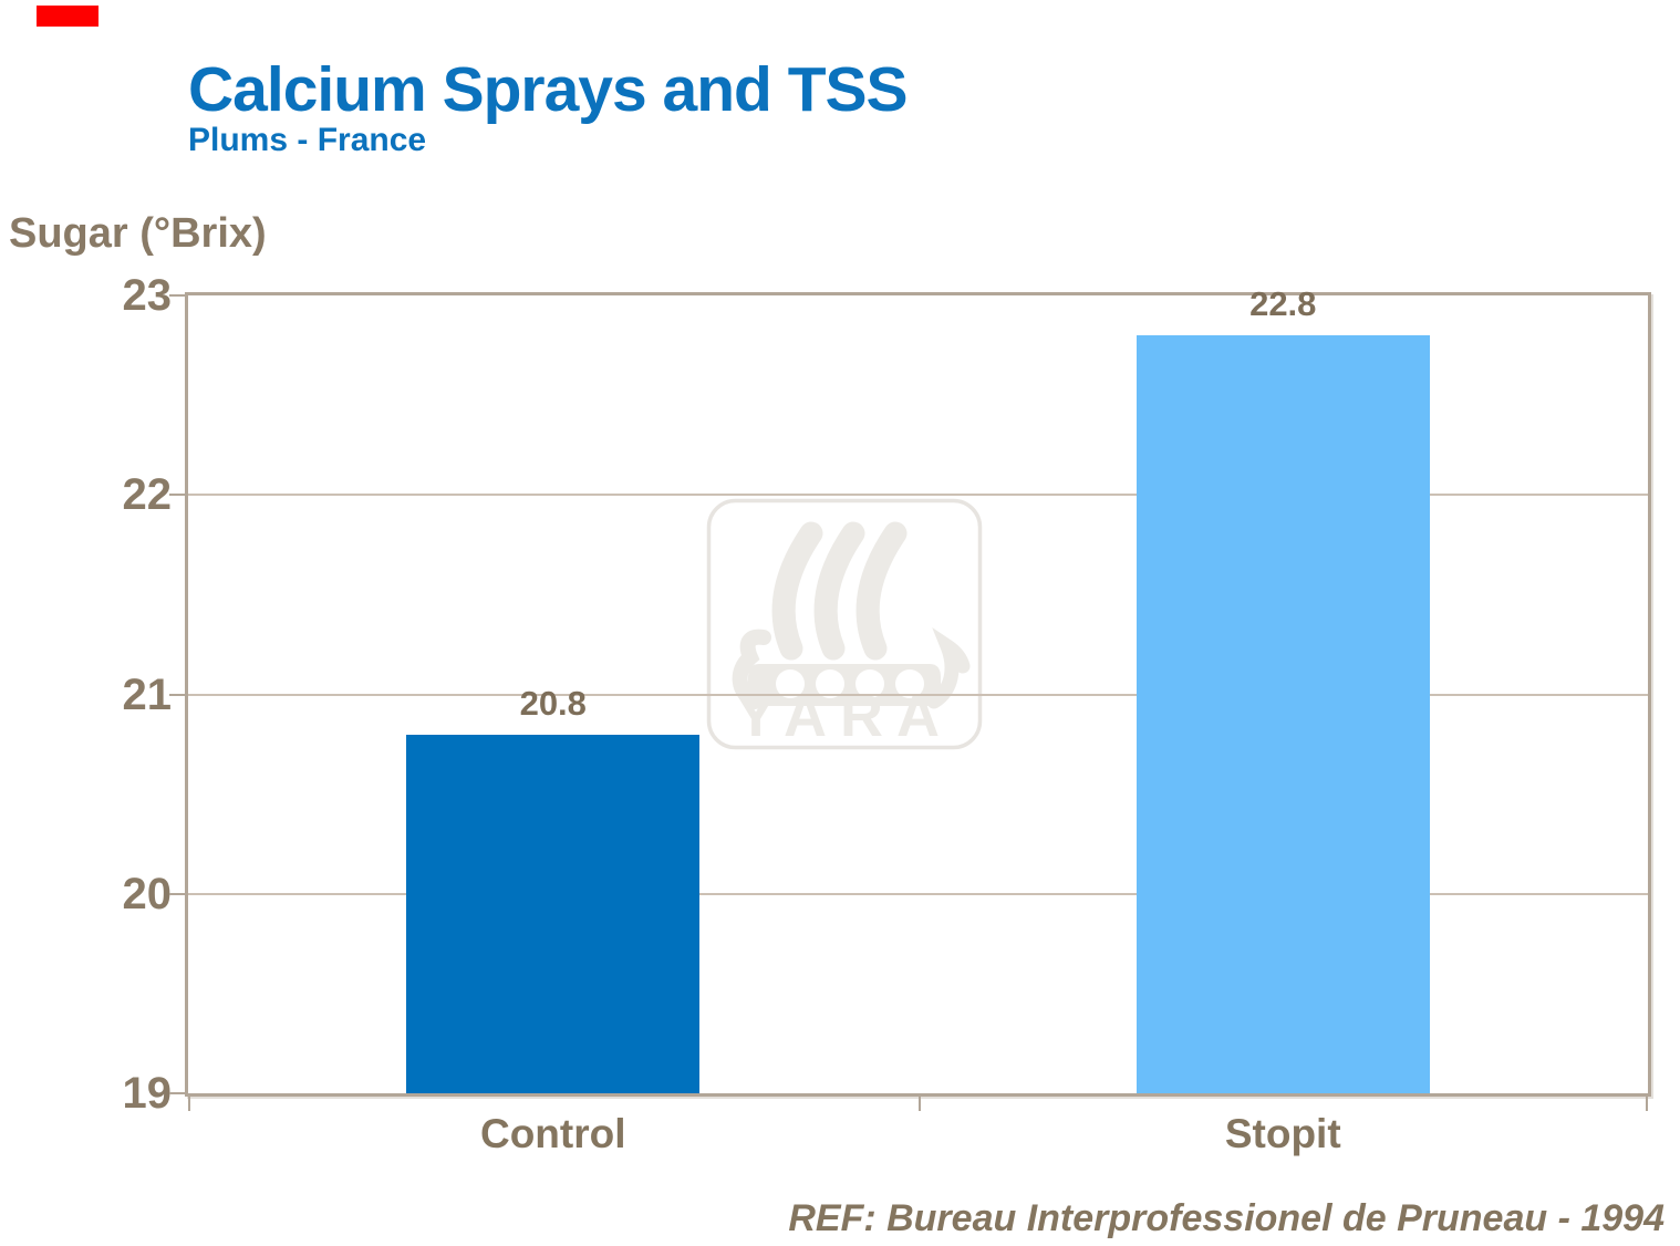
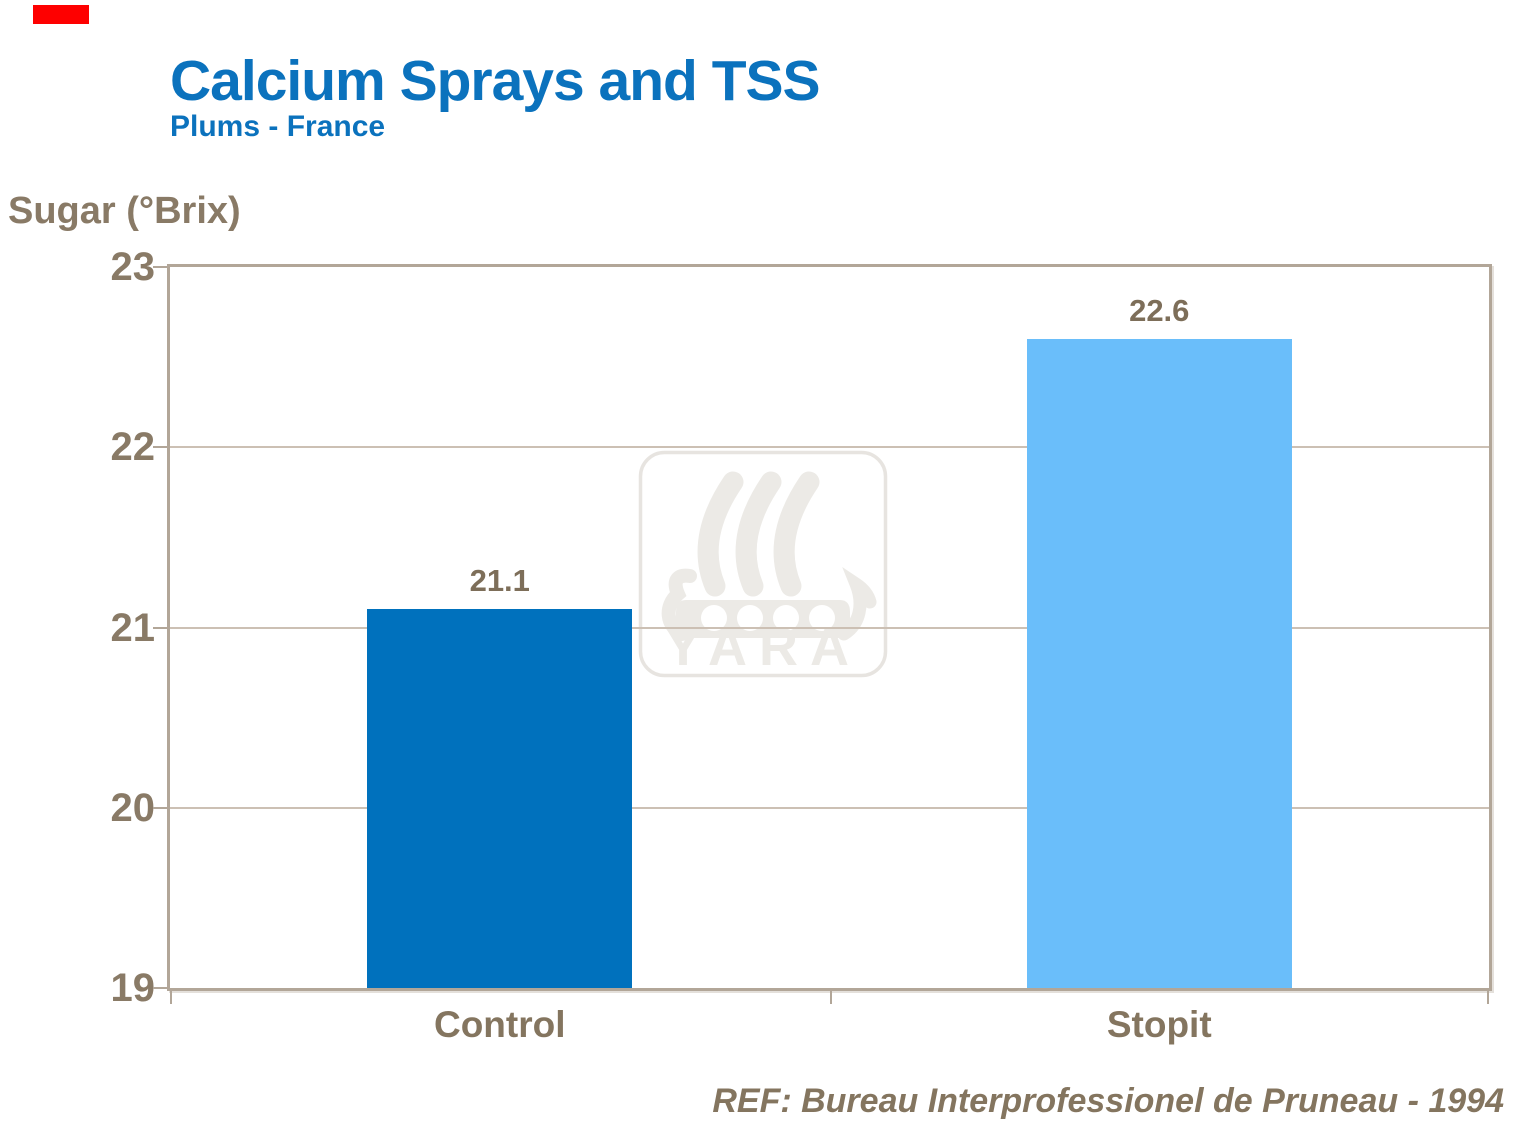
Control: 20.8 -> 21.1
Stopit: 22.8 -> 22.6
